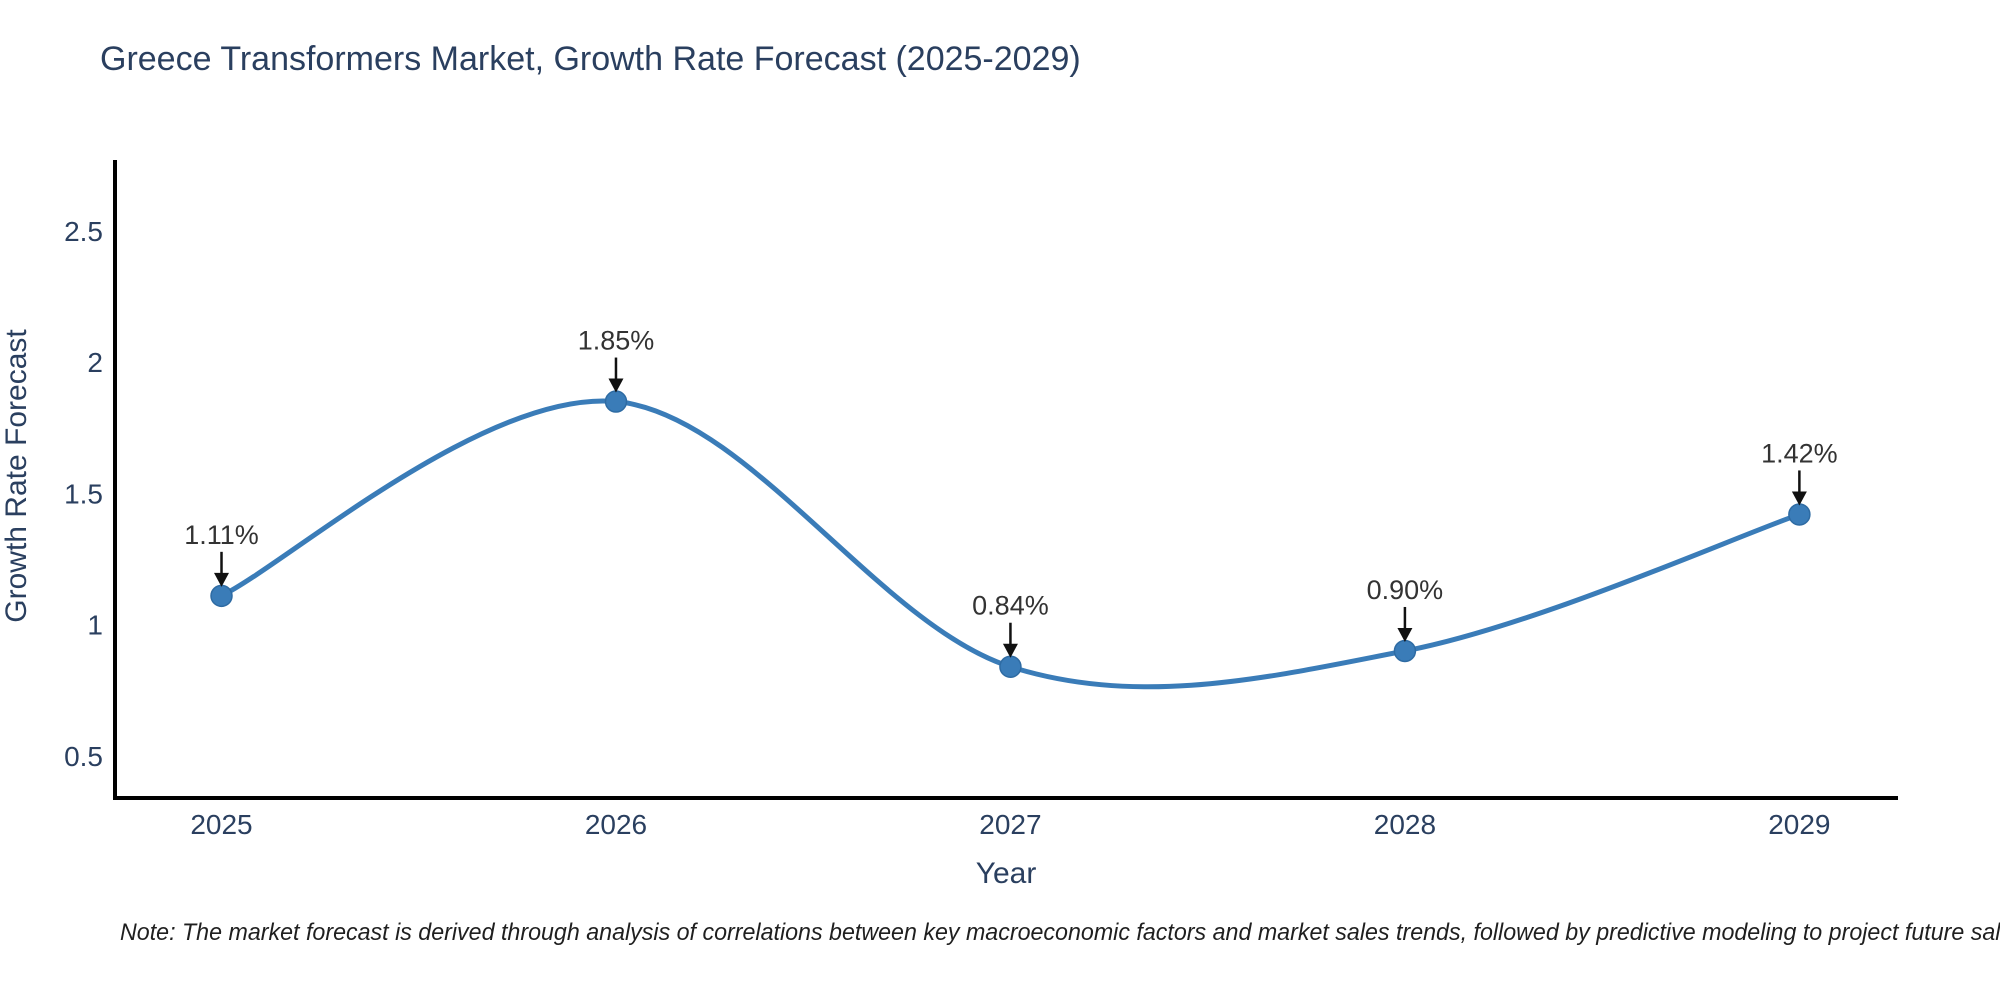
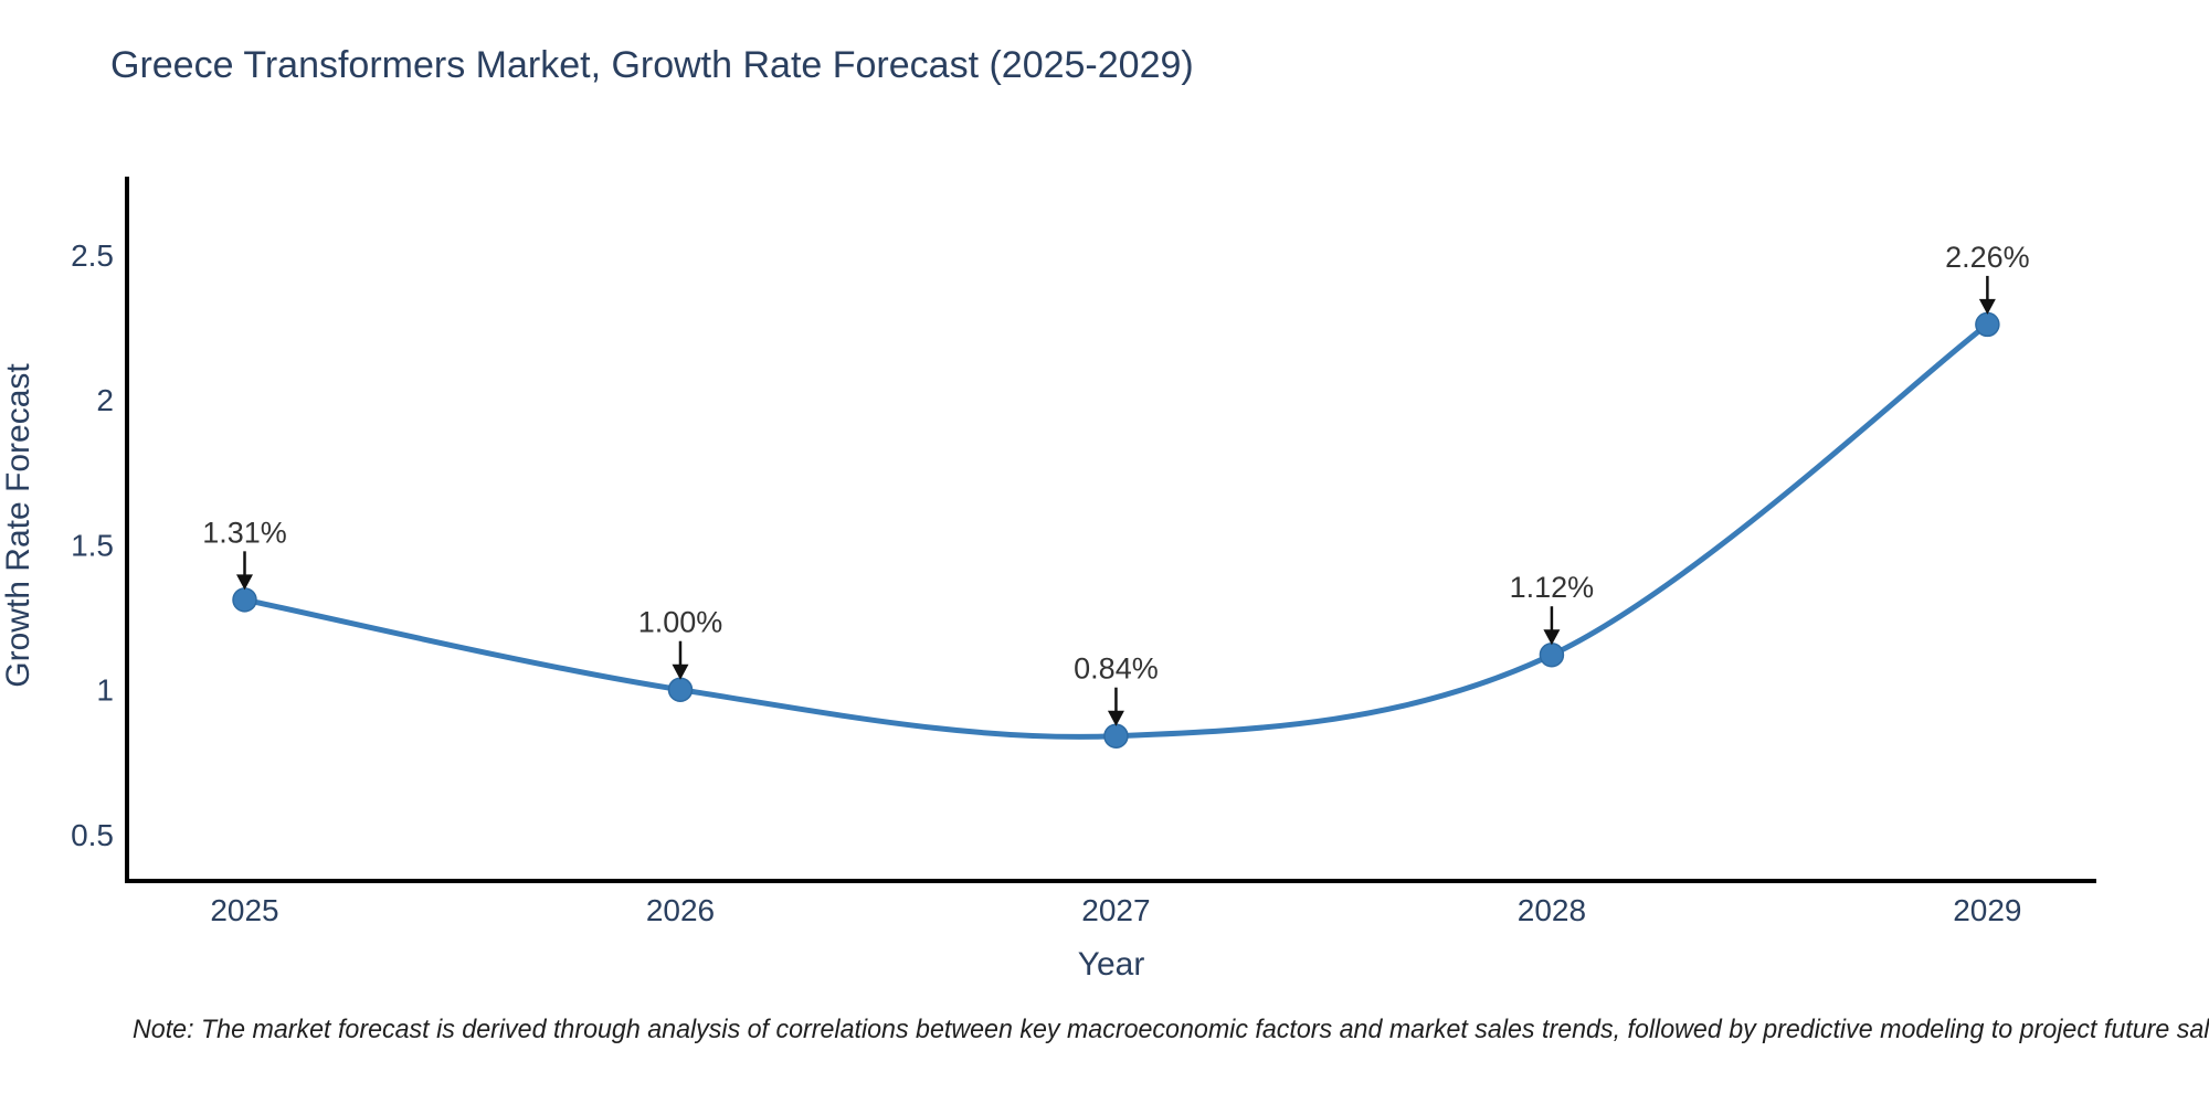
2025: 1.11% -> 1.31%
2026: 1.85% -> 1.00%
2028: 0.90% -> 1.12%
2029: 1.42% -> 2.26%
